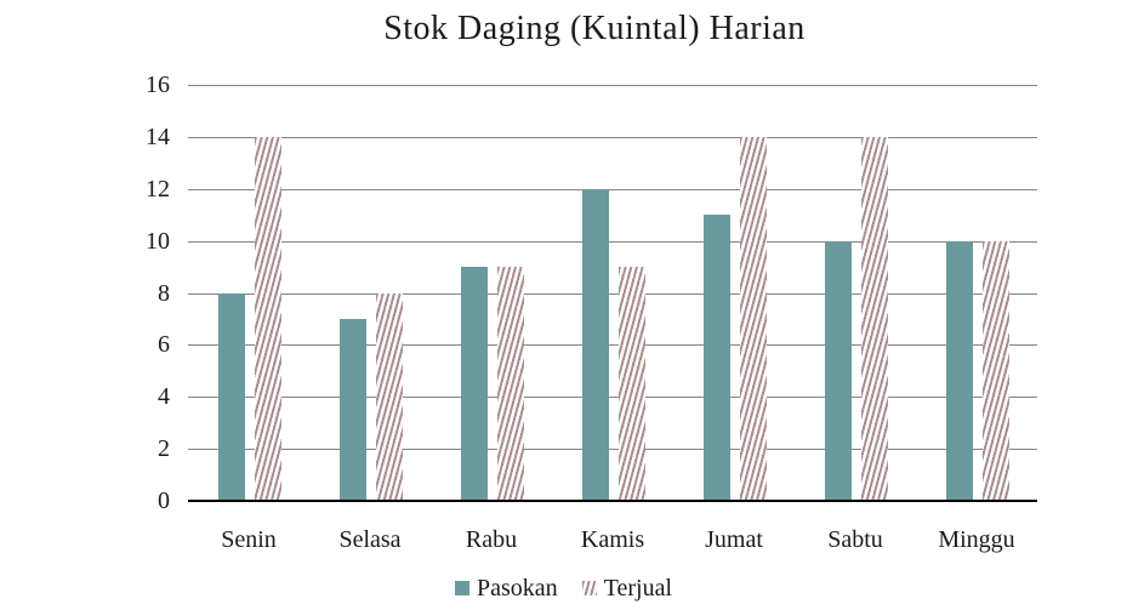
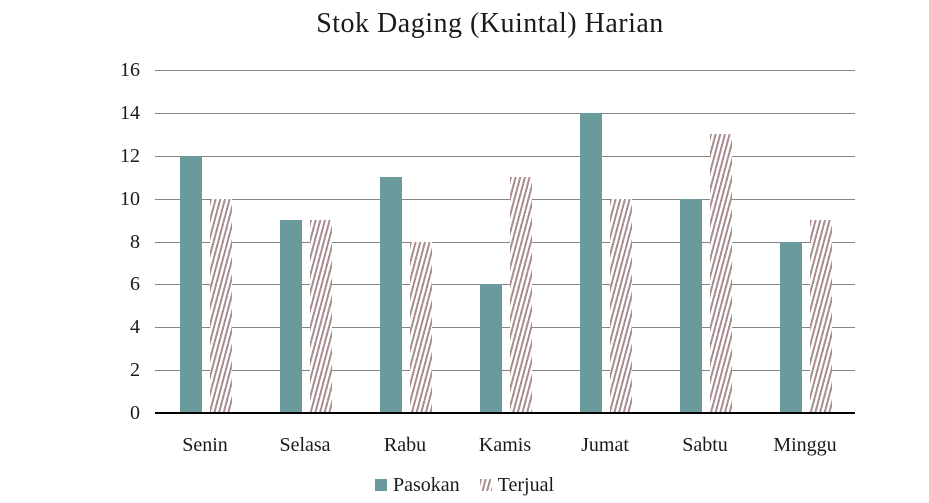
Pasokan/Senin: 8 -> 12
Terjual/Senin: 14 -> 10
Pasokan/Selasa: 7 -> 9
Terjual/Selasa: 8 -> 9
Pasokan/Rabu: 9 -> 11
Terjual/Rabu: 9 -> 8
Pasokan/Kamis: 12 -> 6
Terjual/Kamis: 9 -> 11
Pasokan/Jumat: 11 -> 14
Terjual/Jumat: 14 -> 10
Terjual/Sabtu: 14 -> 13
Pasokan/Minggu: 10 -> 8
Terjual/Minggu: 10 -> 9
